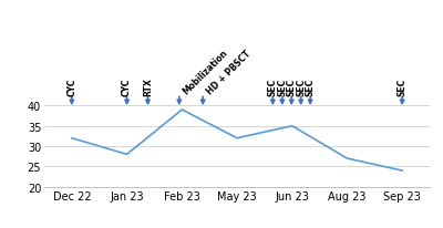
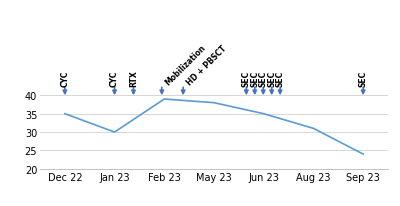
Dec 22: 32 -> 35
Jan 23: 28 -> 30
May 23: 32 -> 38
Aug 23: 27 -> 31
